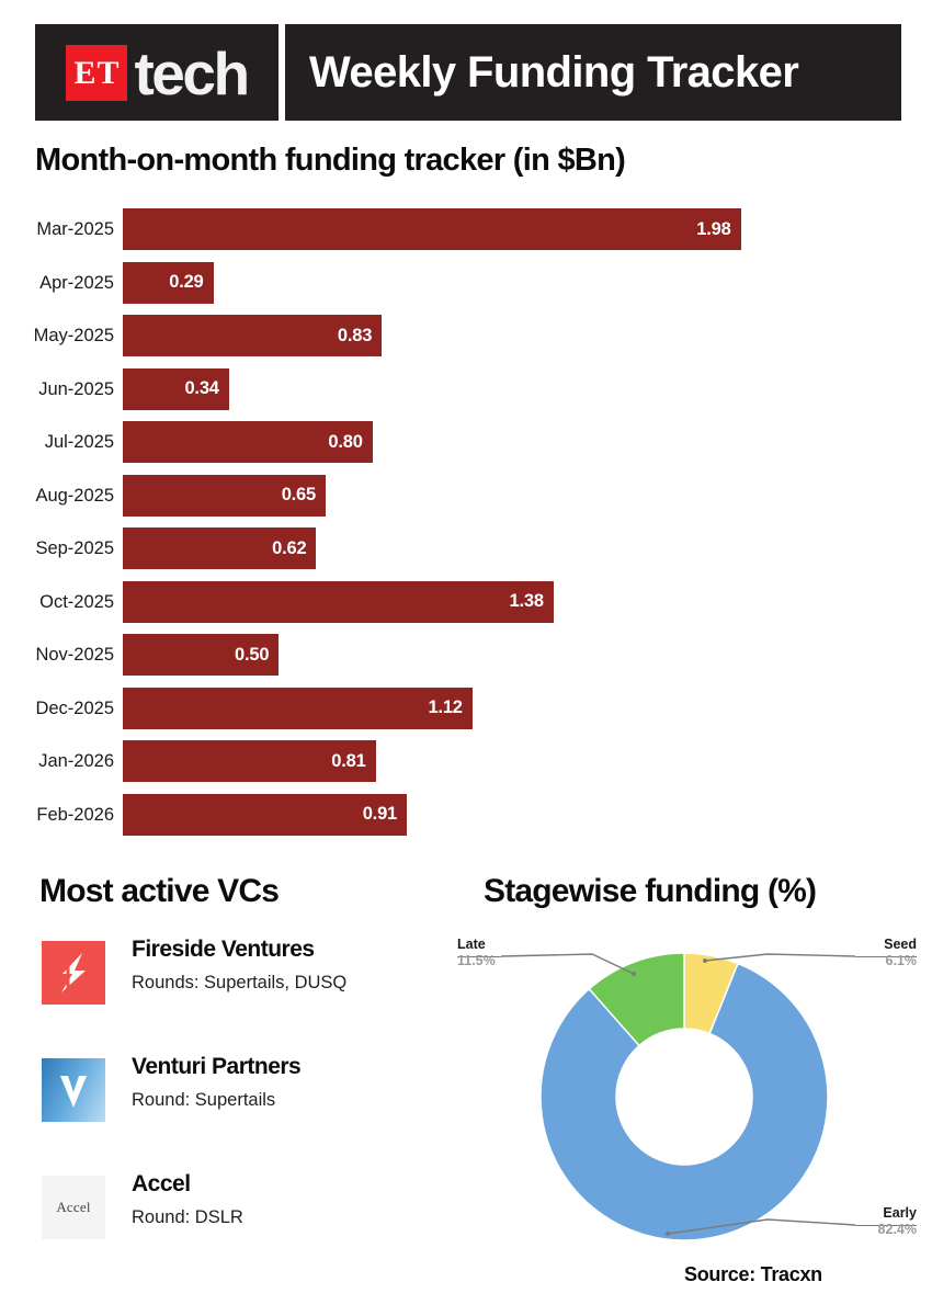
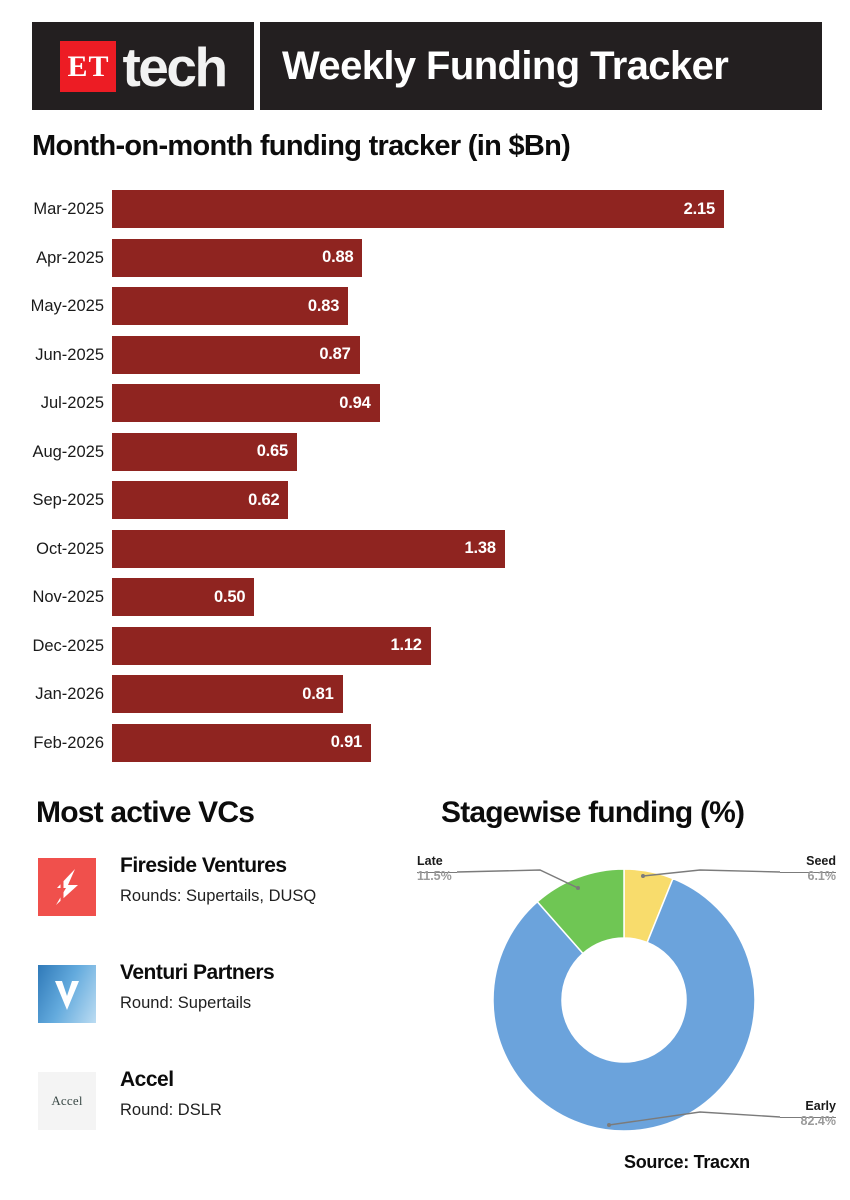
Month-on-month funding tracker (in $Bn)/Mar-2025: 1.98 -> 2.15
Month-on-month funding tracker (in $Bn)/Apr-2025: 0.29 -> 0.88
Month-on-month funding tracker (in $Bn)/Jun-2025: 0.34 -> 0.87
Month-on-month funding tracker (in $Bn)/Jul-2025: 0.80 -> 0.94
